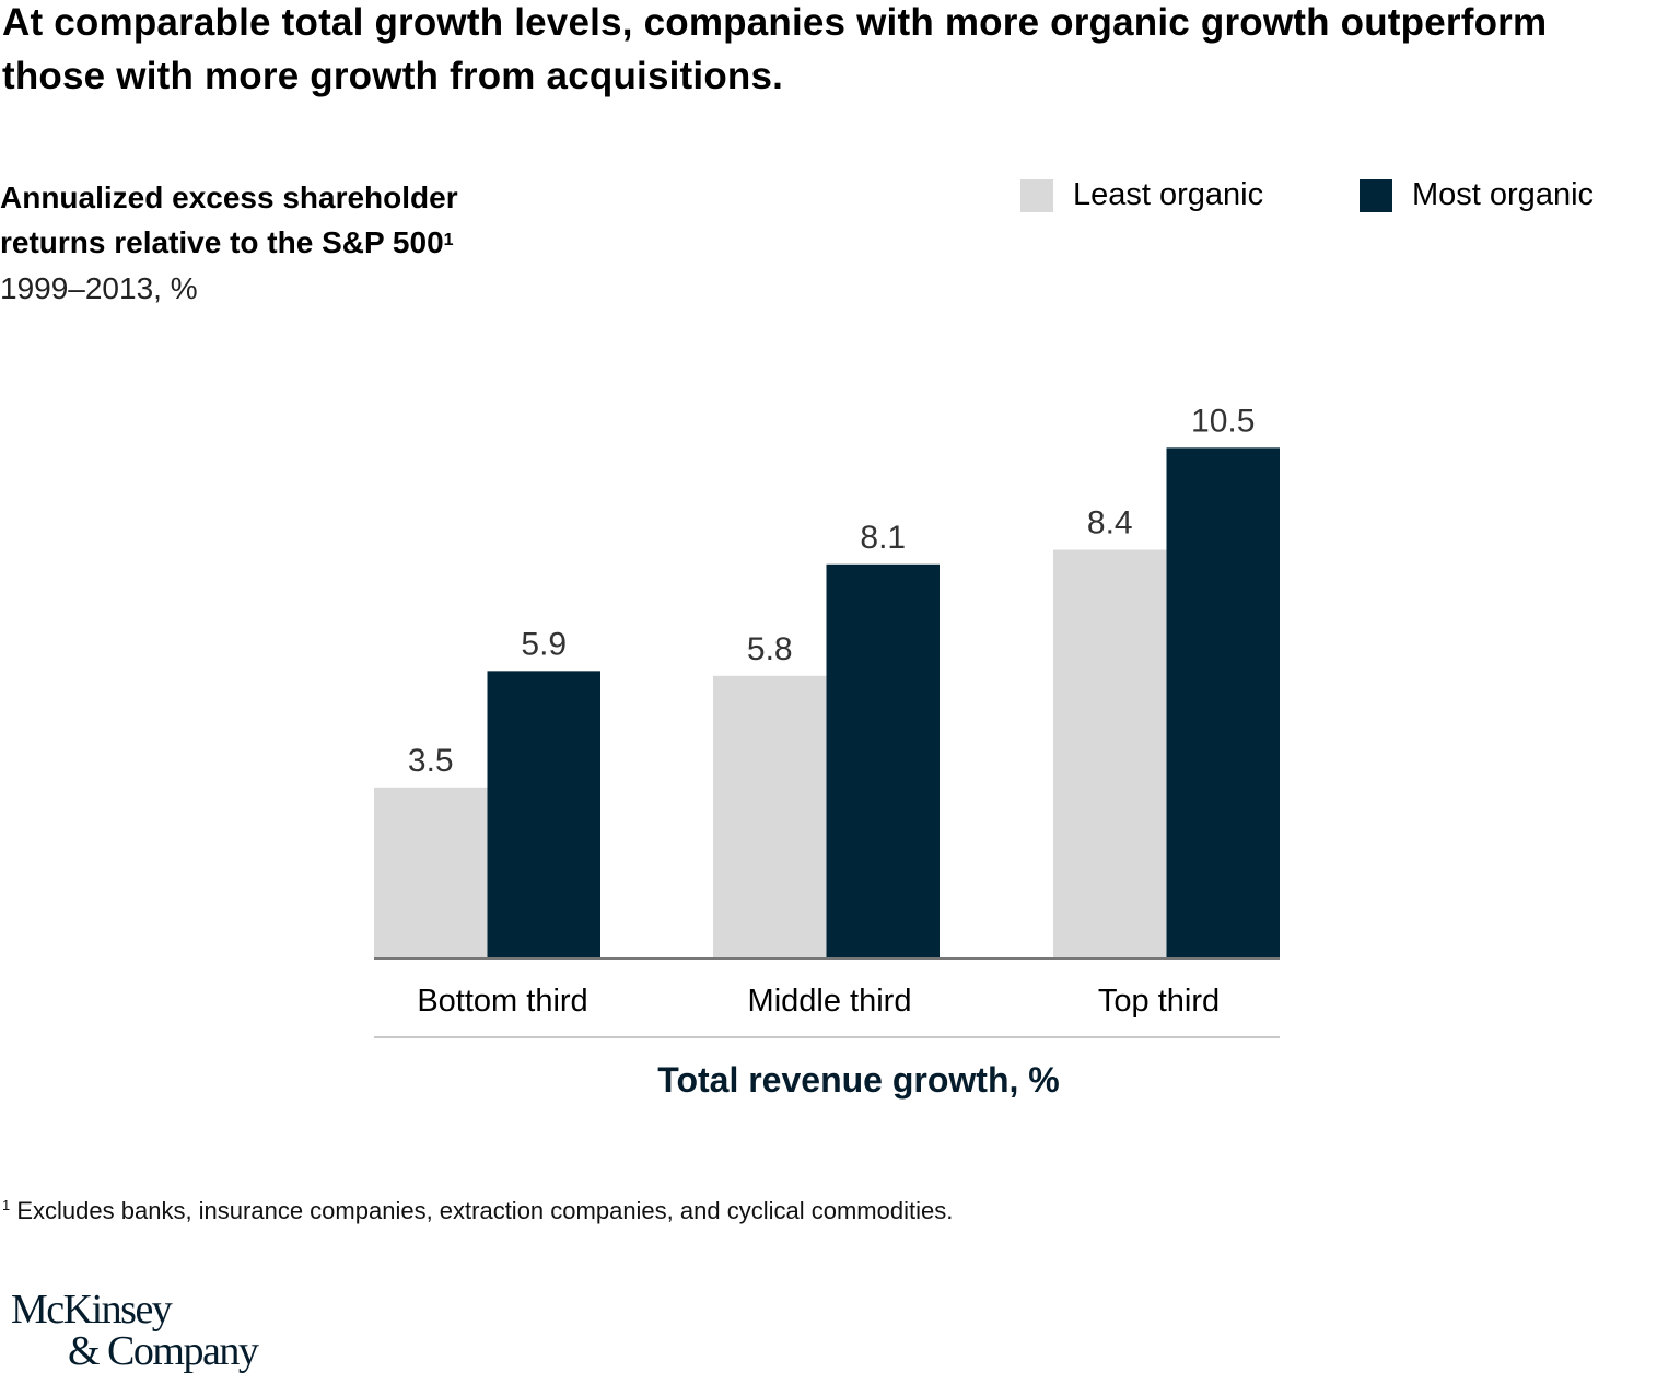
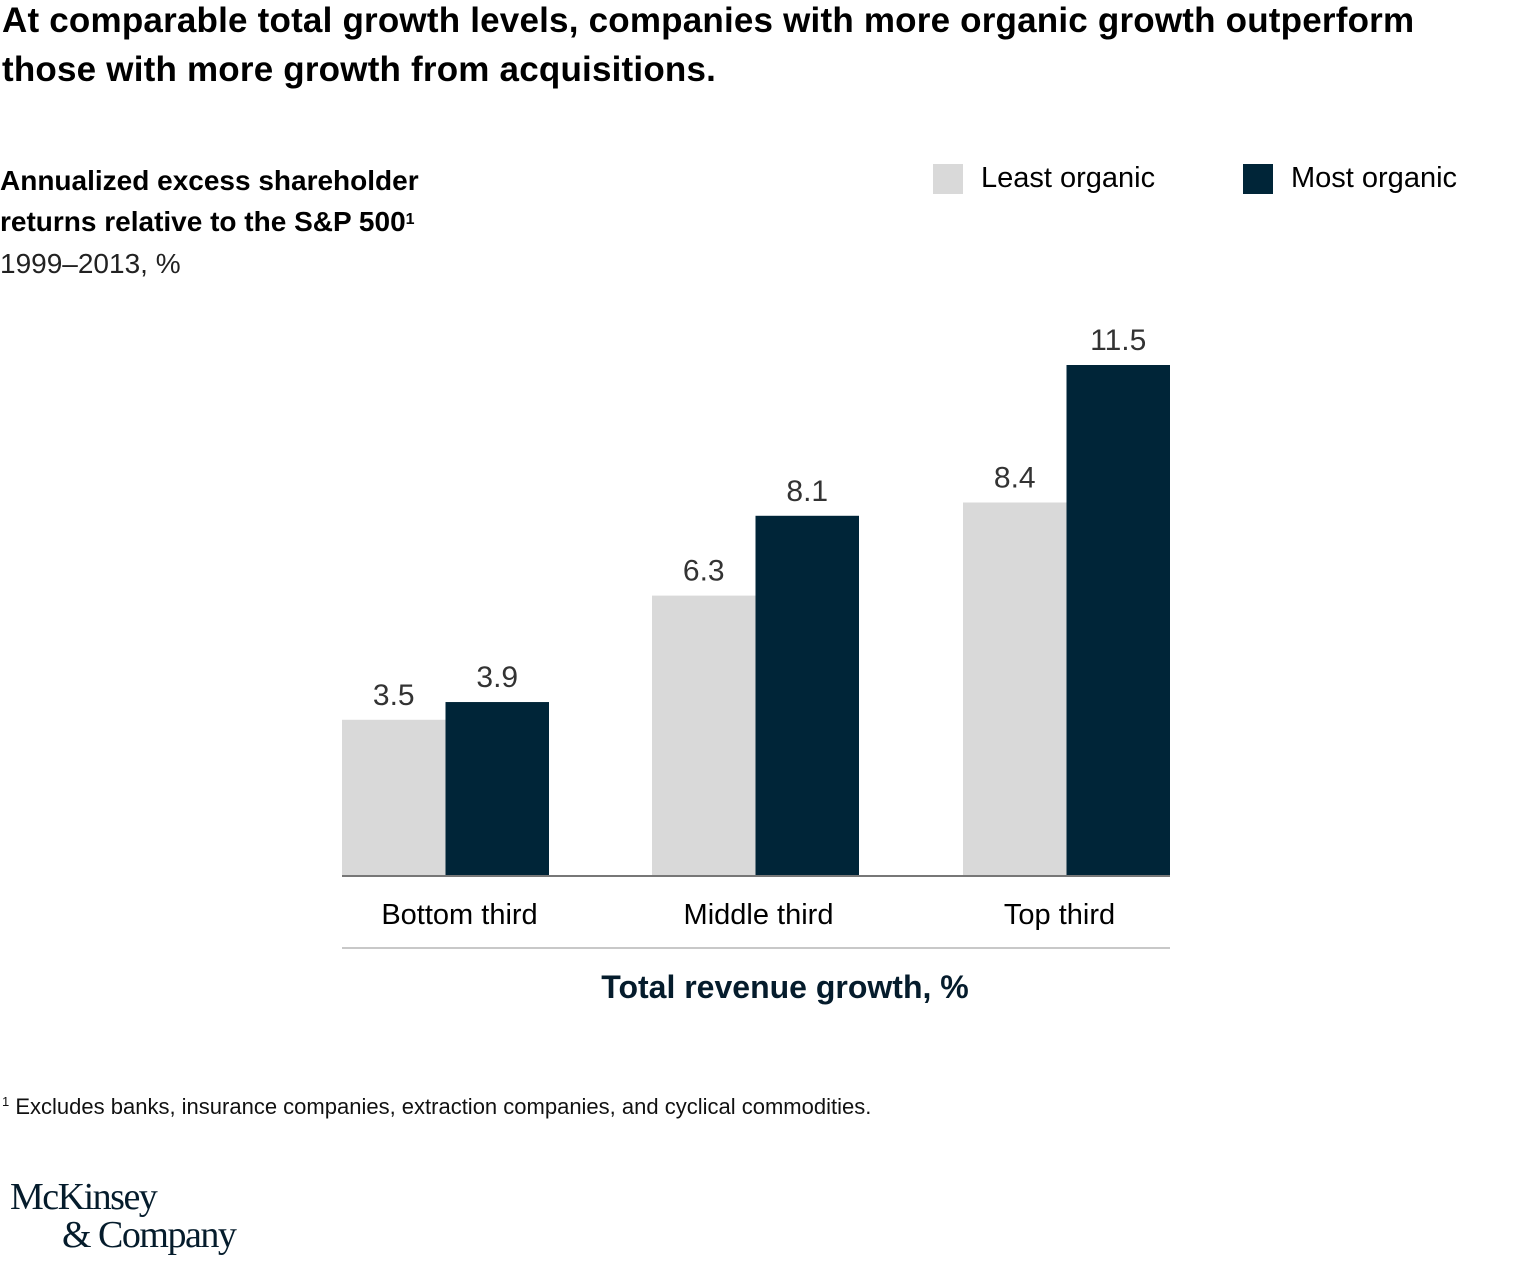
Most organic/Bottom third: 5.9 -> 3.9
Least organic/Middle third: 5.8 -> 6.3
Most organic/Top third: 10.5 -> 11.5
